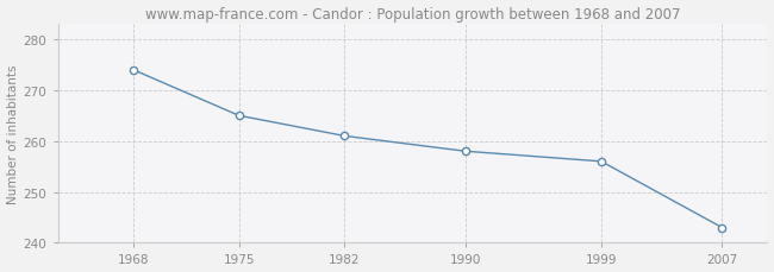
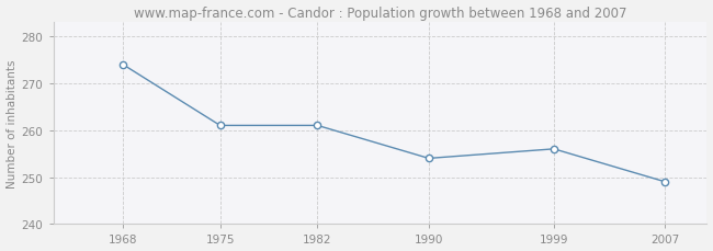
1975: 265 -> 261
1990: 258 -> 254
2007: 243 -> 249
